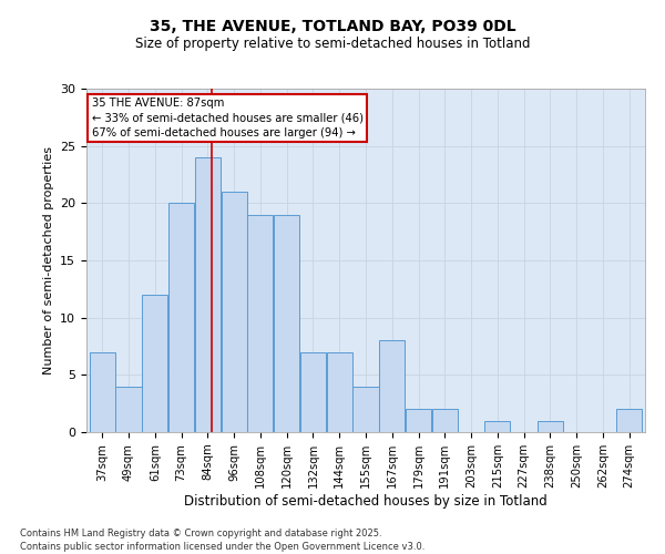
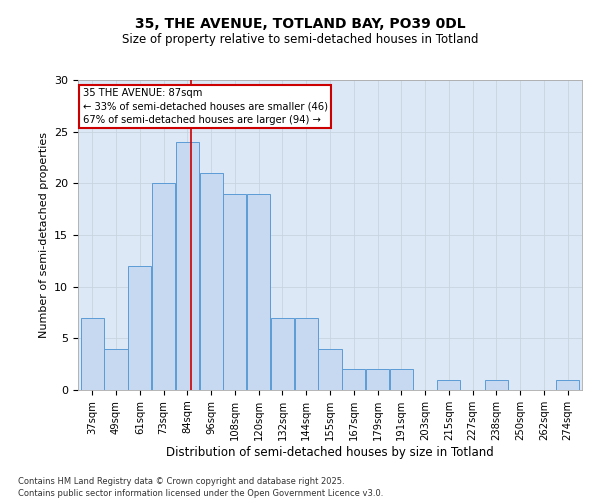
167sqm: 8 -> 2
274sqm: 2 -> 1
